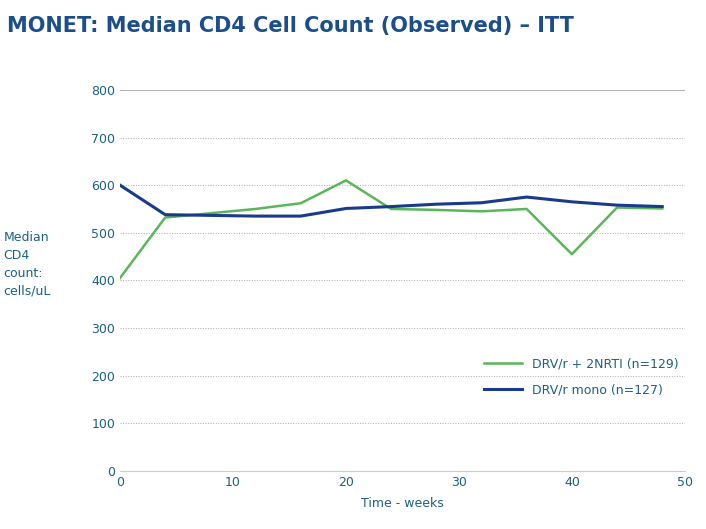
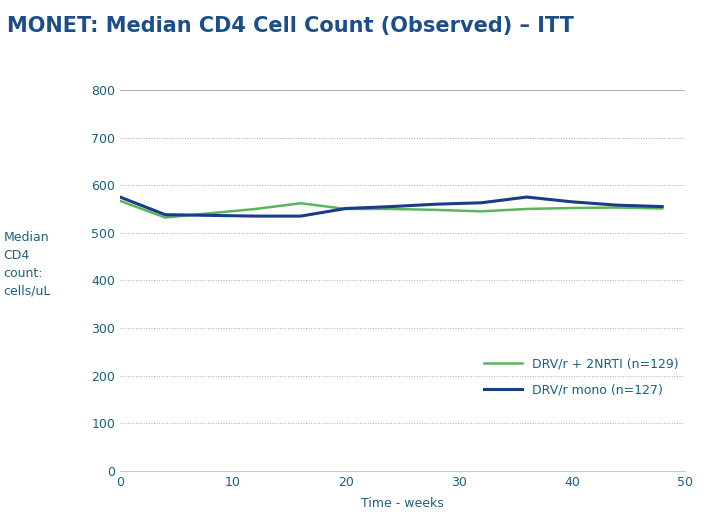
DRV/r + 2NRTI (n=129)/0: 405 -> 567
DRV/r mono (n=127)/0: 600 -> 575
DRV/r + 2NRTI (n=129)/20: 610 -> 550
DRV/r + 2NRTI (n=129)/40: 455 -> 552
